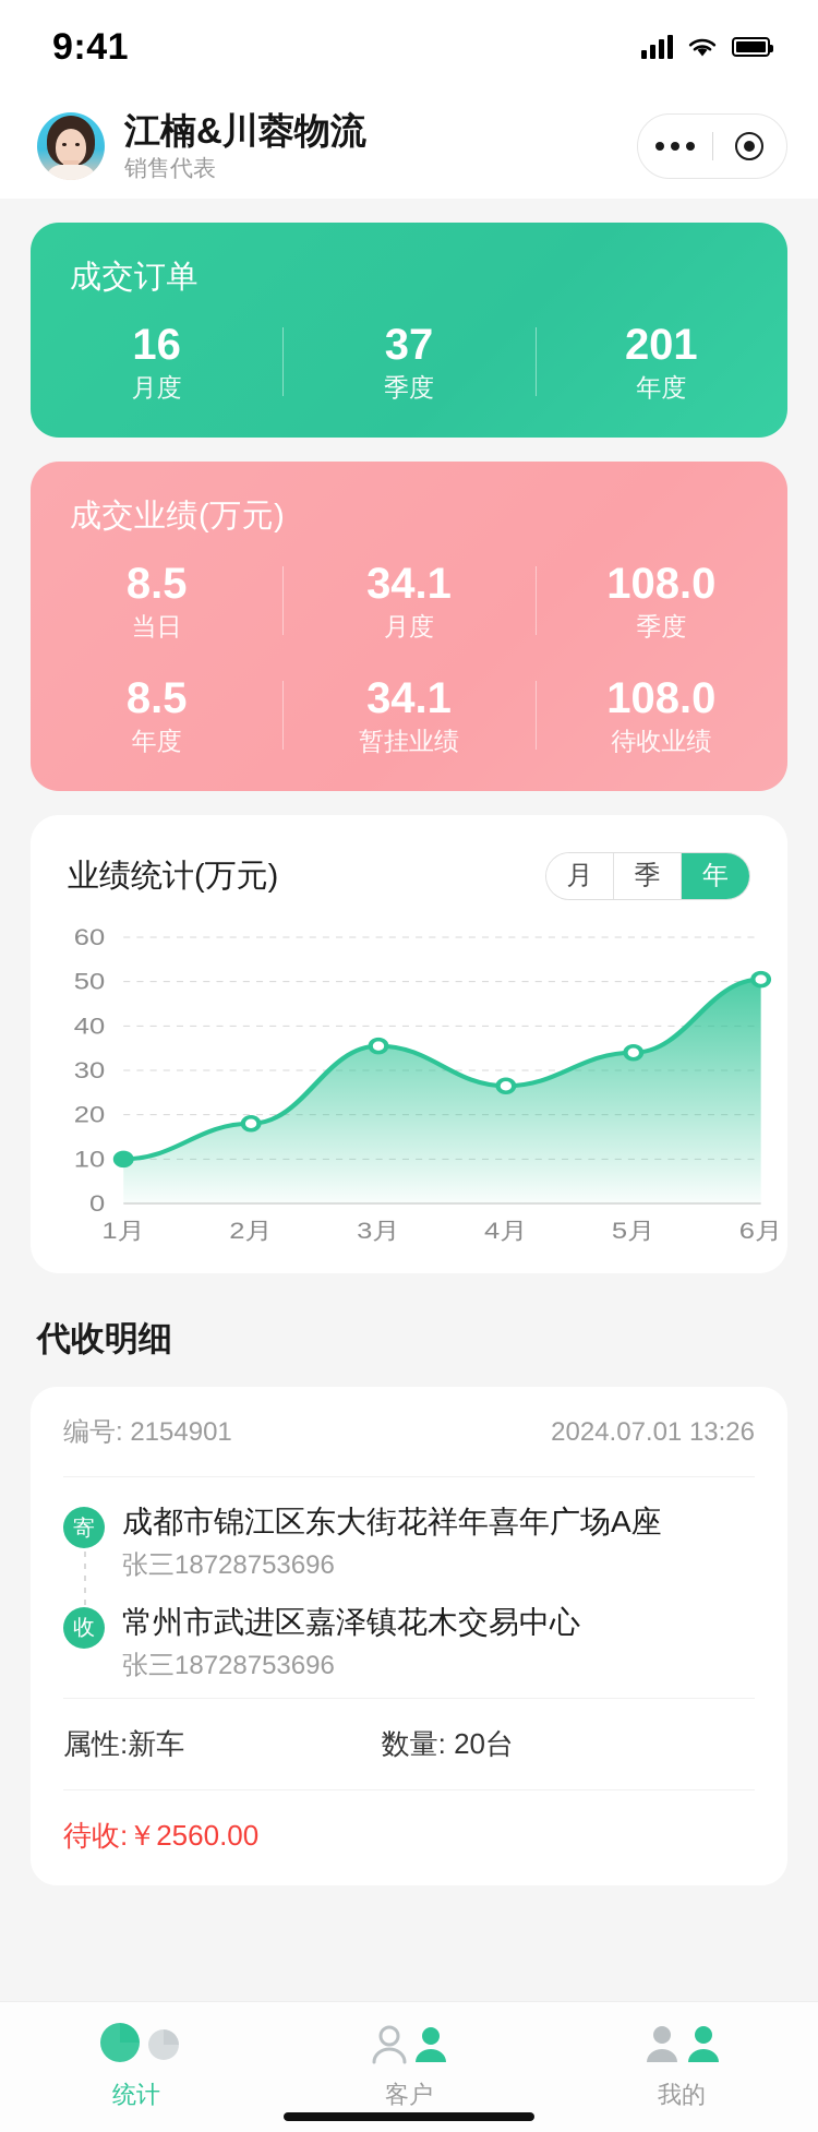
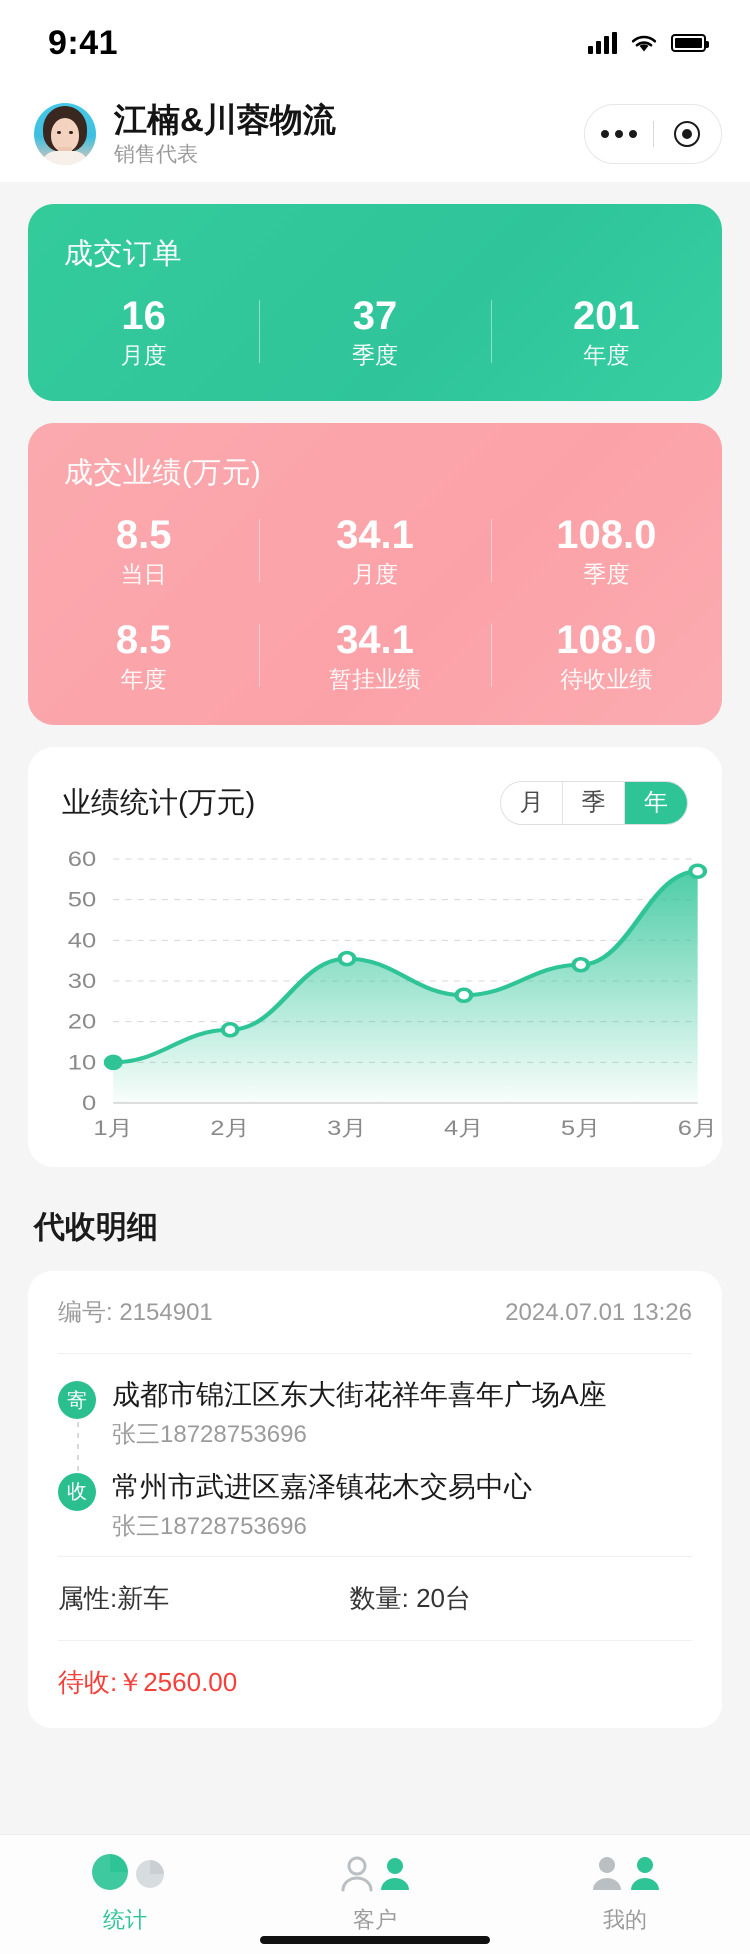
6月: 50 -> 57
